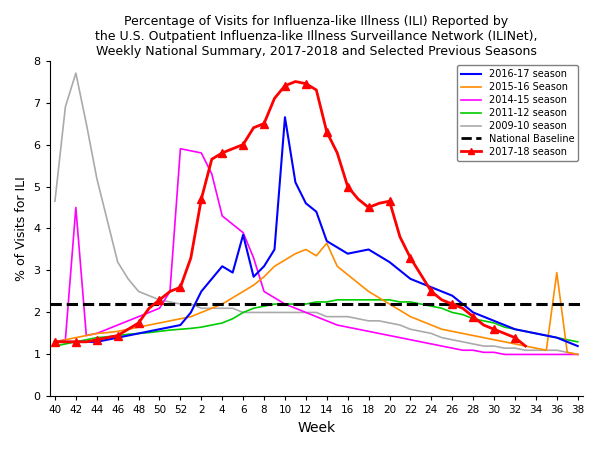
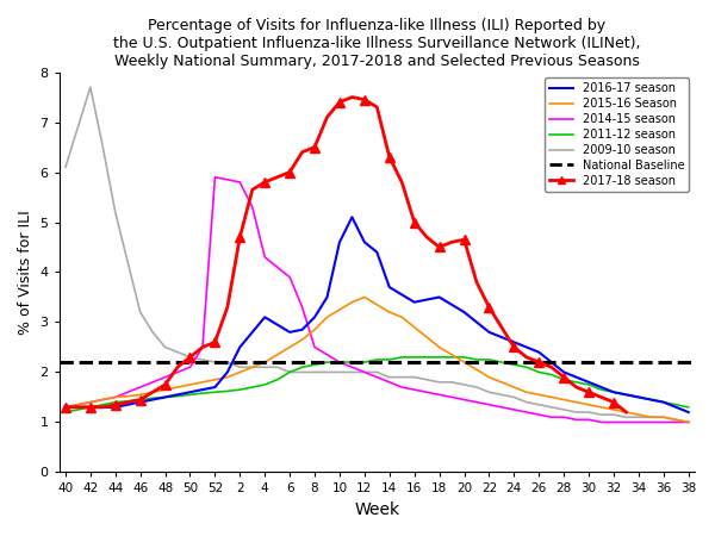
2009-10 season/40: 4.65 -> 6.10
2014-15 season/42: 4.50 -> 1.40
2016-17 season/6: 3.85 -> 2.80
2016-17 season/10: 6.65 -> 4.60
2015-16 Season/14: 3.65 -> 3.20
2015-16 Season/36: 2.95 -> 1.10
